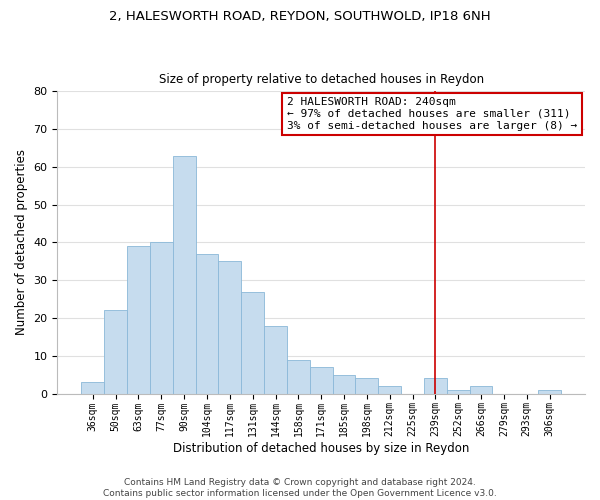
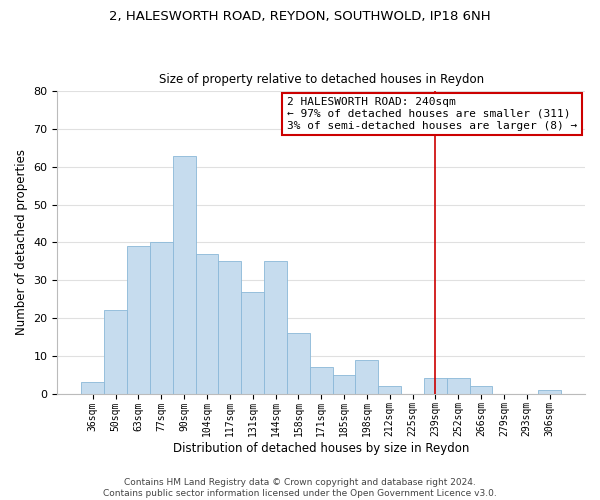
144sqm: 18 -> 35
158sqm: 9 -> 16
198sqm: 4 -> 9
252sqm: 1 -> 4
